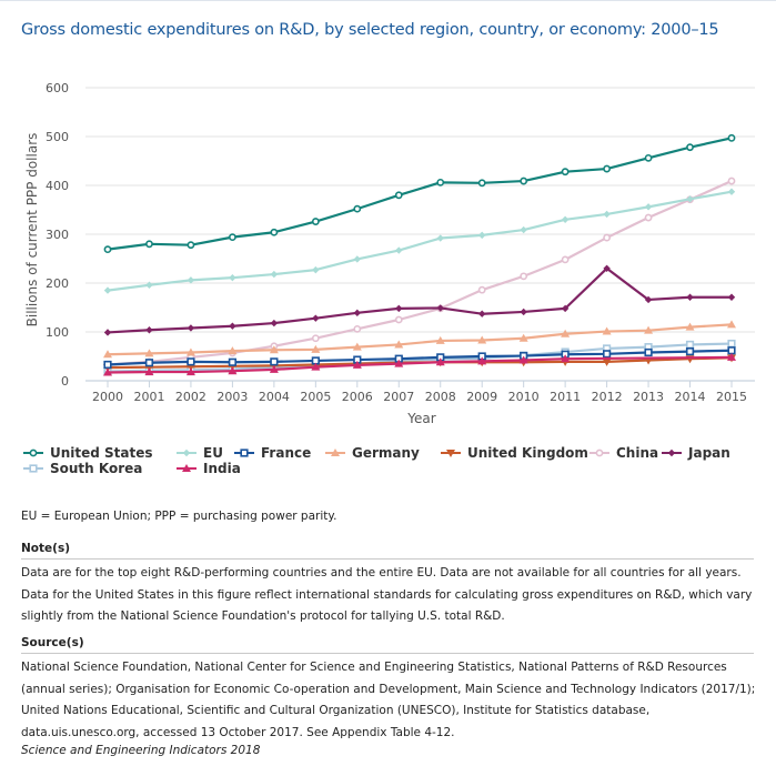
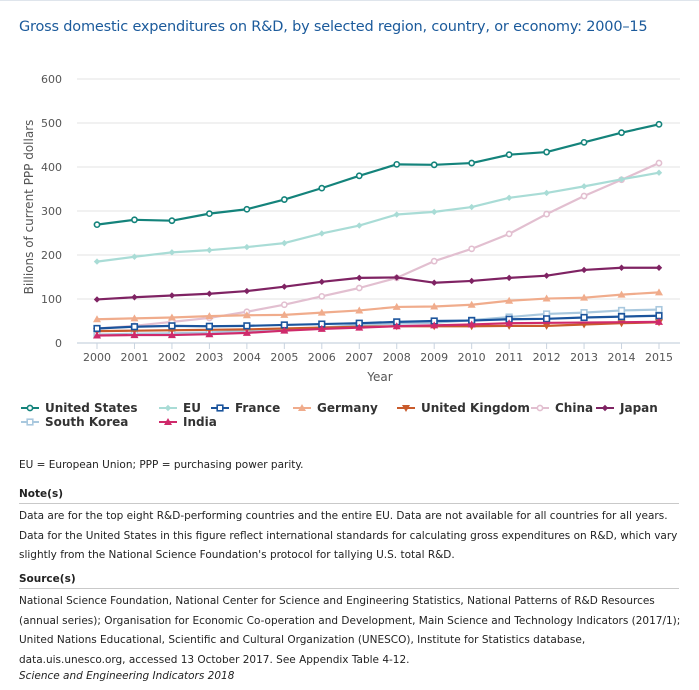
Japan/2012: 230 -> 150
